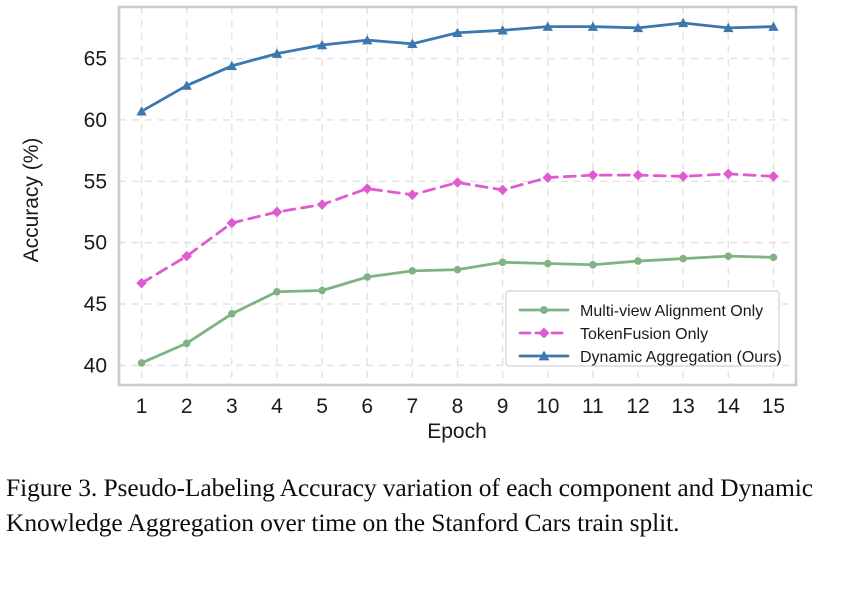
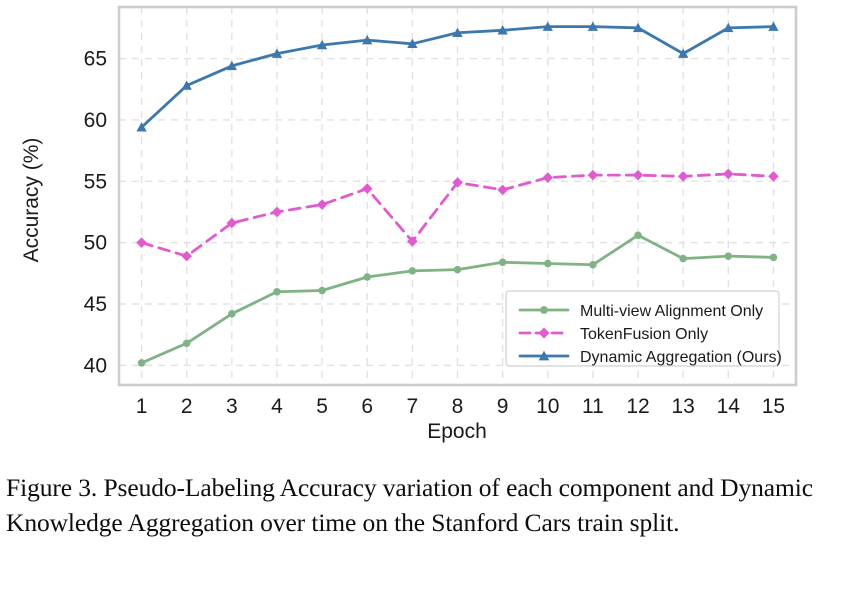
TokenFusion Only/1: 46.7 -> 50.0
Dynamic Aggregation (Ours)/1: 60.7 -> 59.4
TokenFusion Only/7: 53.9 -> 50.1
Multi-view Alignment Only/12: 48.5 -> 50.6
Dynamic Aggregation (Ours)/13: 67.9 -> 65.4
